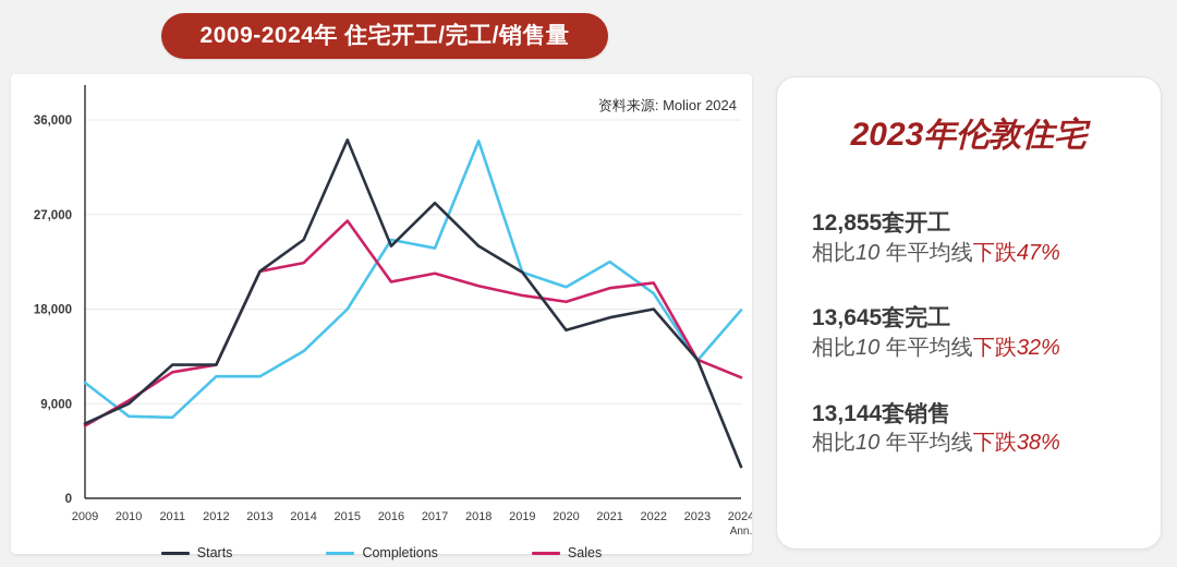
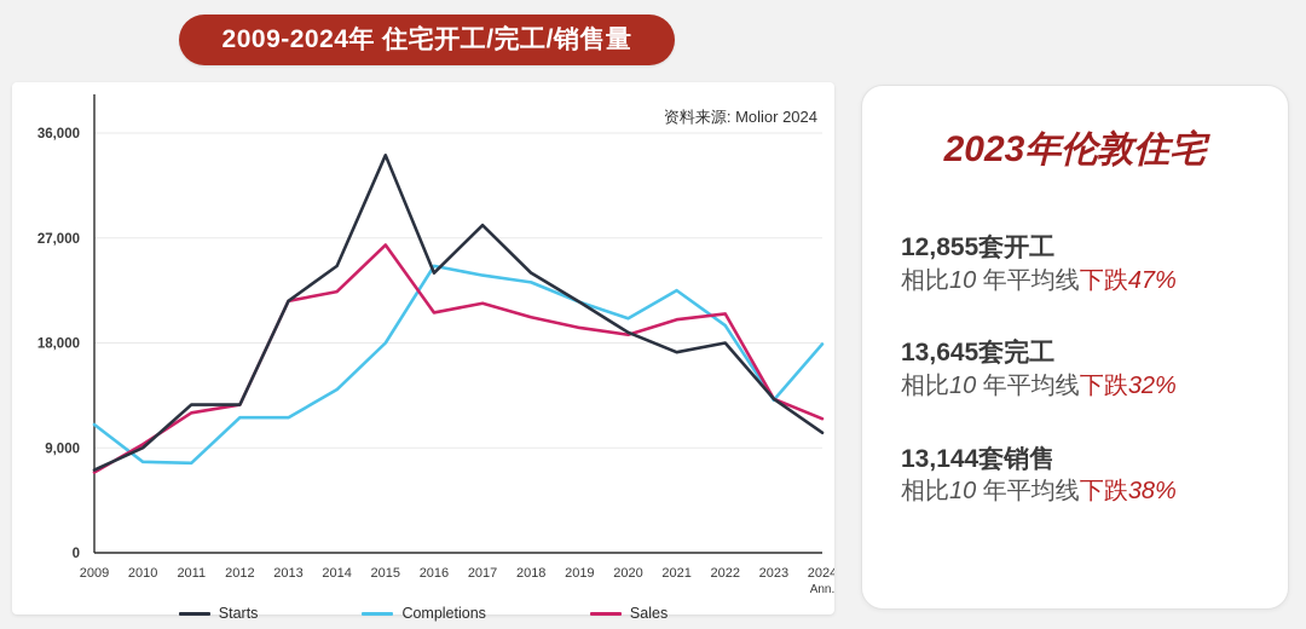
Completions/2018: 34000 -> 23000
Starts/2020: 16000 -> 19000
Starts/2024: 3000 -> 10000
